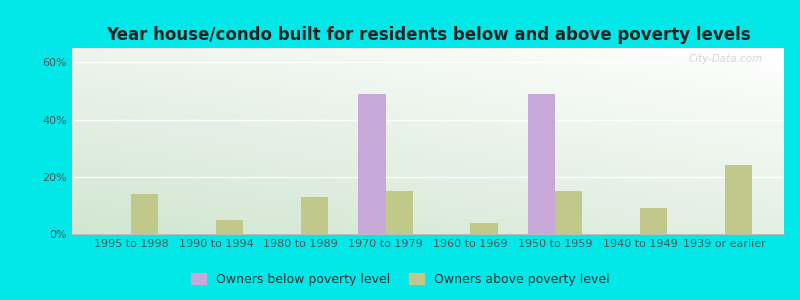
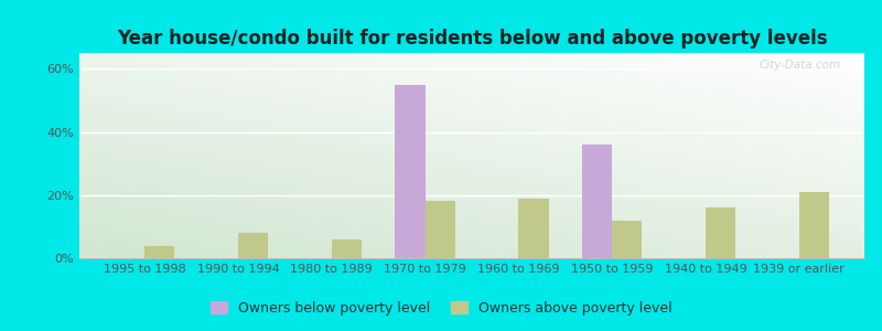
Owners above poverty level/1995 to 1998: 14% -> 4%
Owners above poverty level/1990 to 1994: 5% -> 8%
Owners above poverty level/1980 to 1989: 13% -> 6%
Owners below poverty level/1970 to 1979: 49% -> 55%
Owners above poverty level/1970 to 1979: 15% -> 18%
Owners above poverty level/1960 to 1969: 4% -> 19%
Owners below poverty level/1950 to 1959: 49% -> 36%
Owners above poverty level/1950 to 1959: 15% -> 12%
Owners above poverty level/1940 to 1949: 9% -> 16%
Owners above poverty level/1939 or earlier: 24% -> 21%
